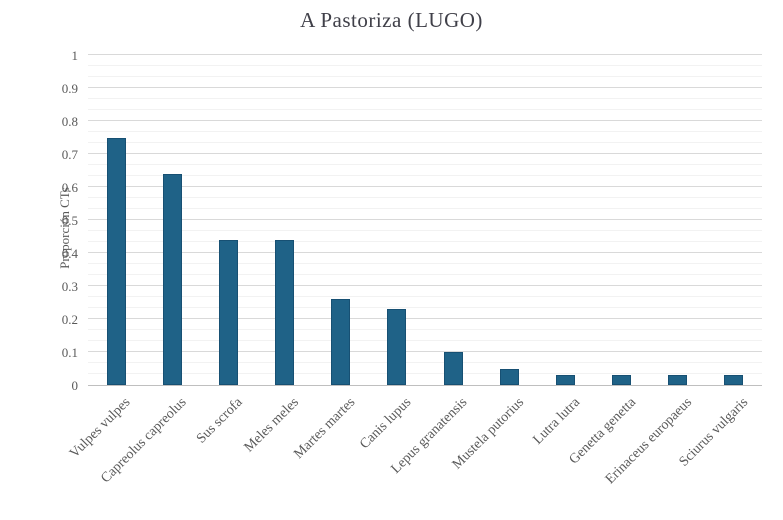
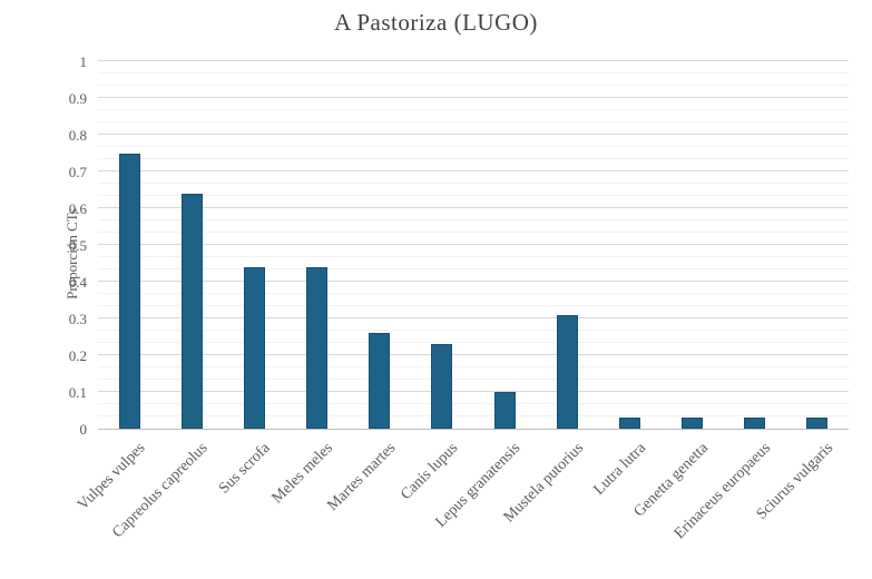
Mustela putorius: 0.05 -> 0.31
